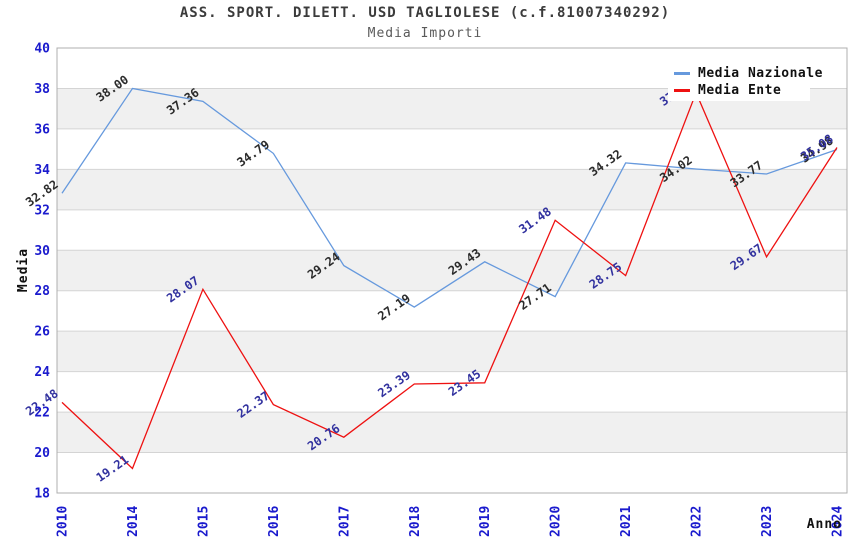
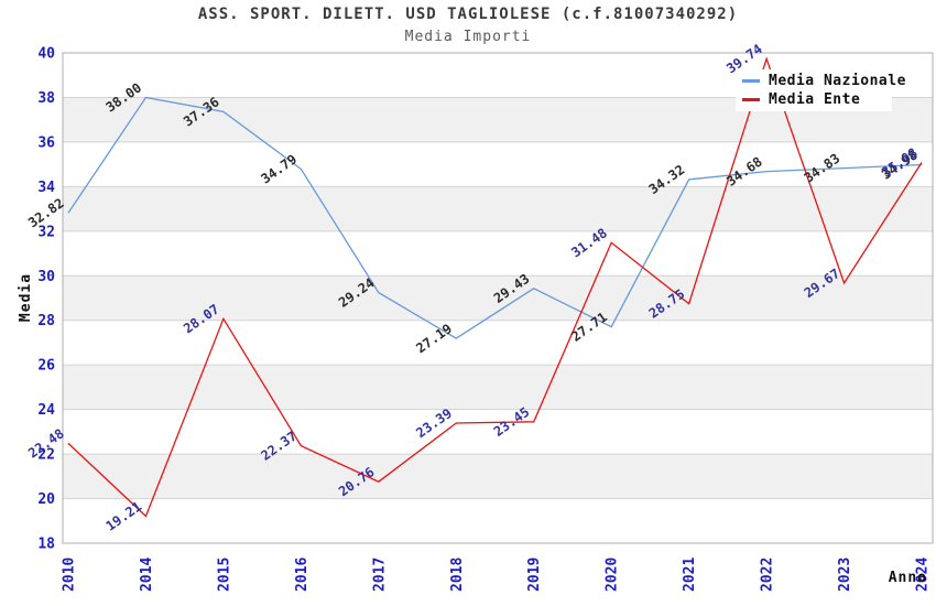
Media Nazionale/2022: 34.02 -> 34.68
Media Ente/2022: 37.79 -> 39.74
Media Nazionale/2023: 33.77 -> 34.83
